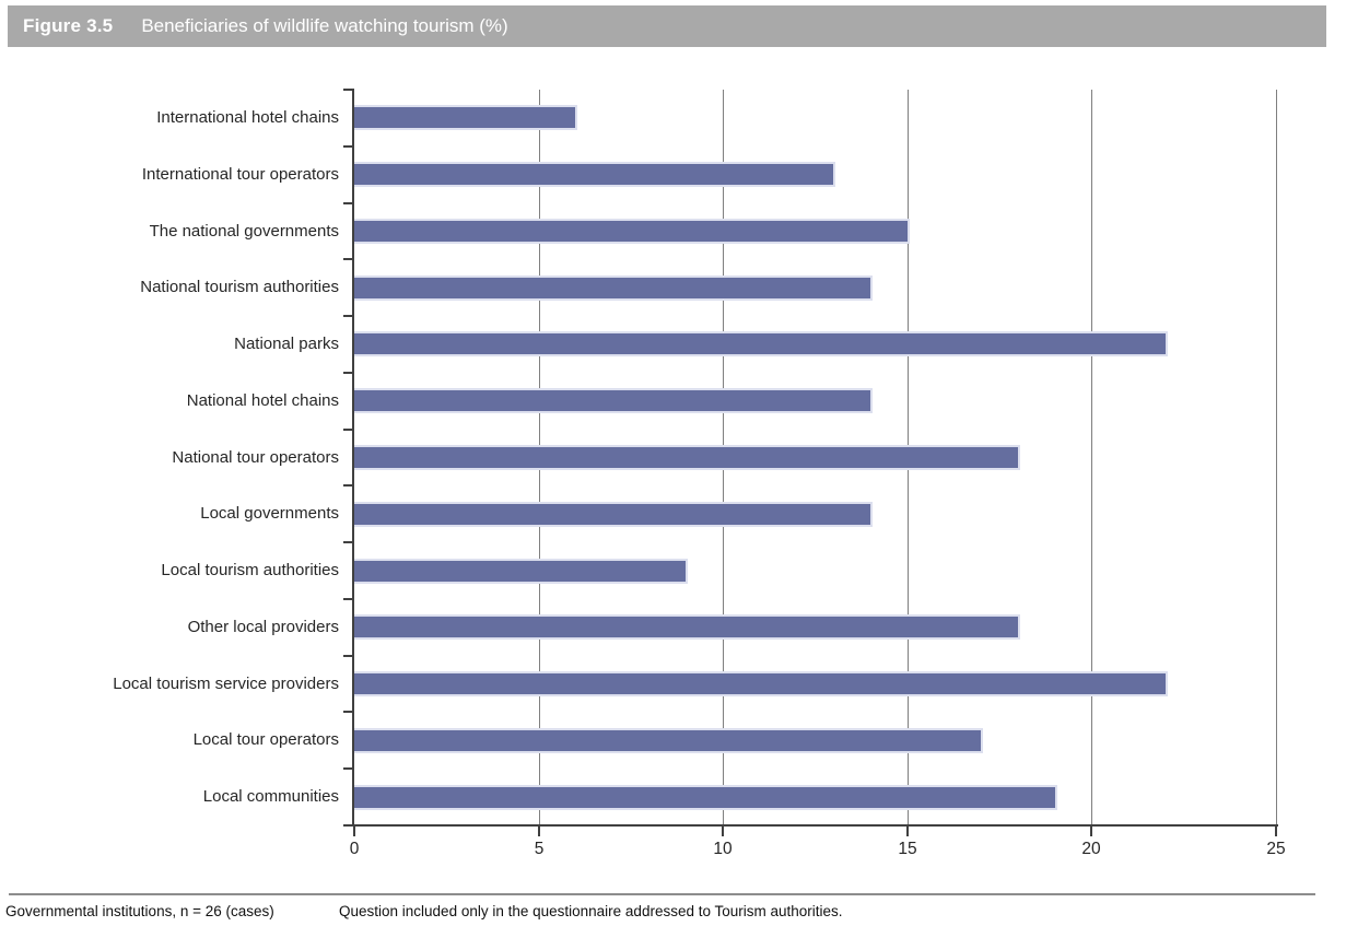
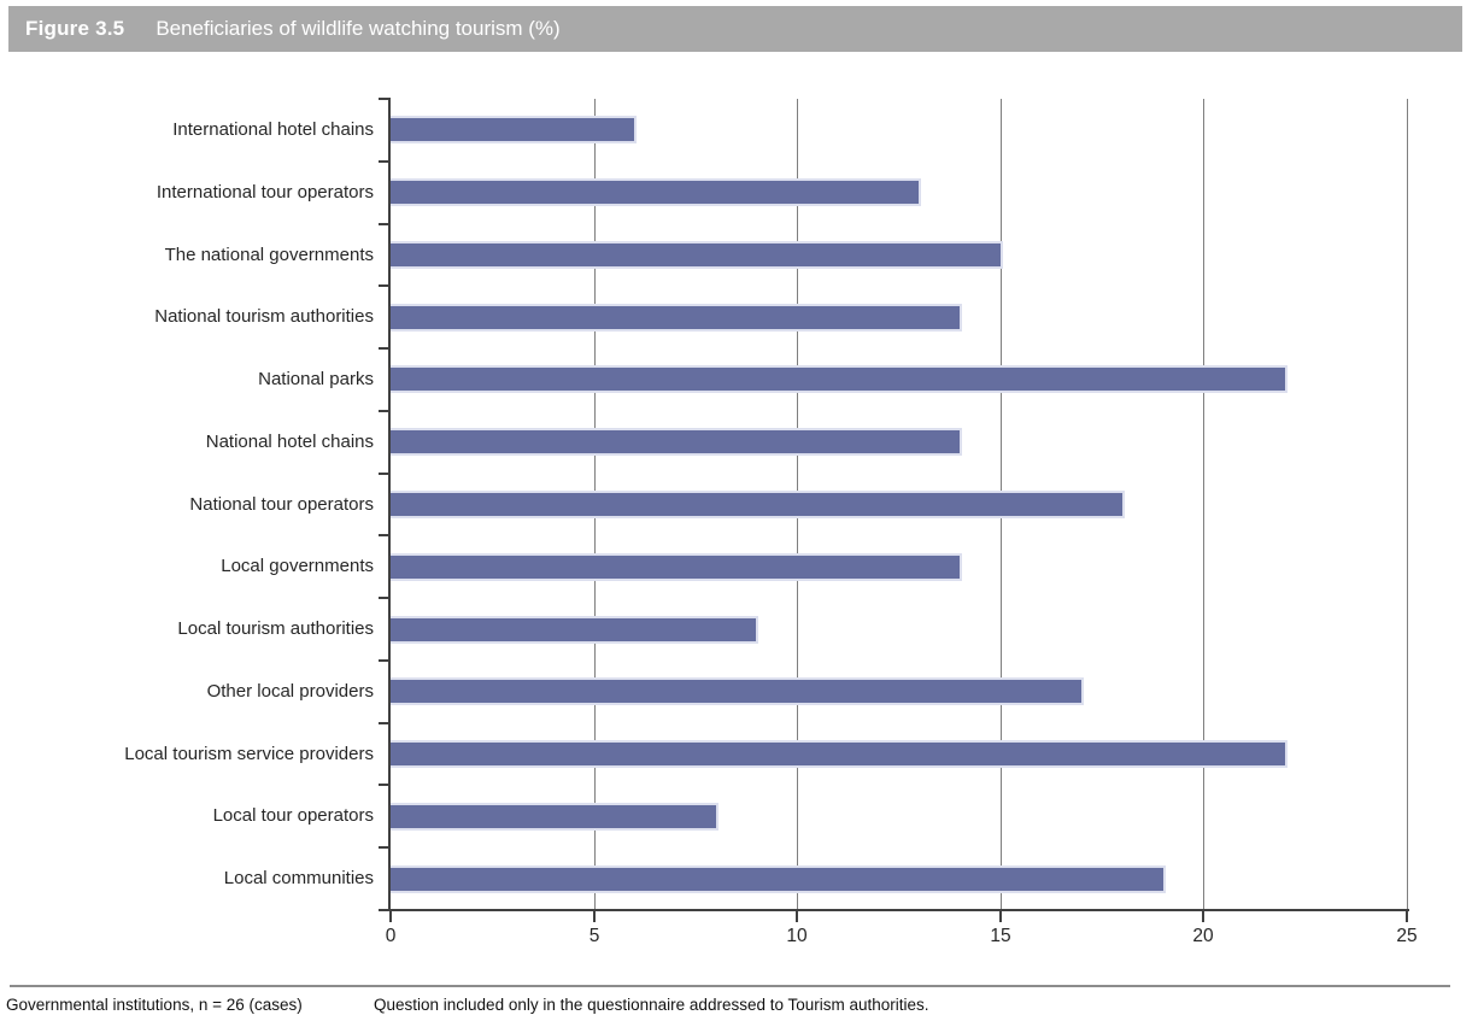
Other local providers: 18 -> 17
Local tour operators: 17 -> 8
